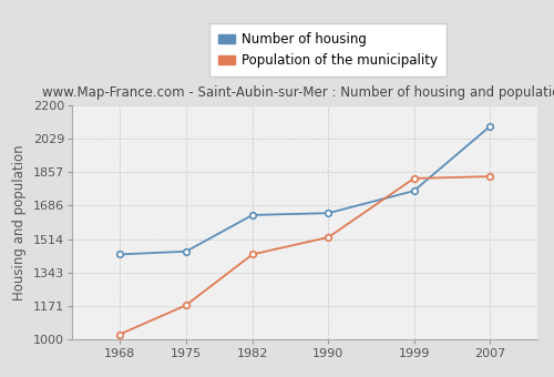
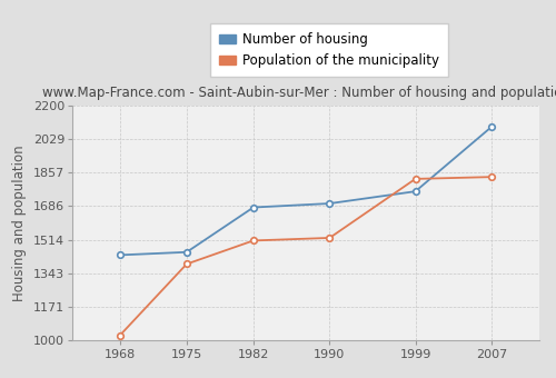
Population of the municipality/1975: 1180 -> 1390
Number of housing/1982: 1640 -> 1680
Population of the municipality/1982: 1440 -> 1510
Number of housing/1990: 1650 -> 1700
